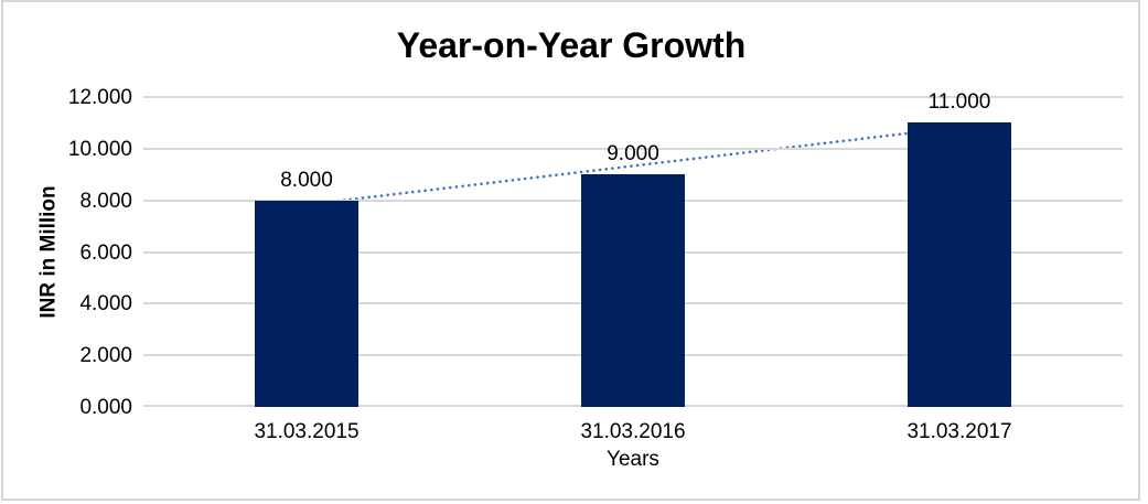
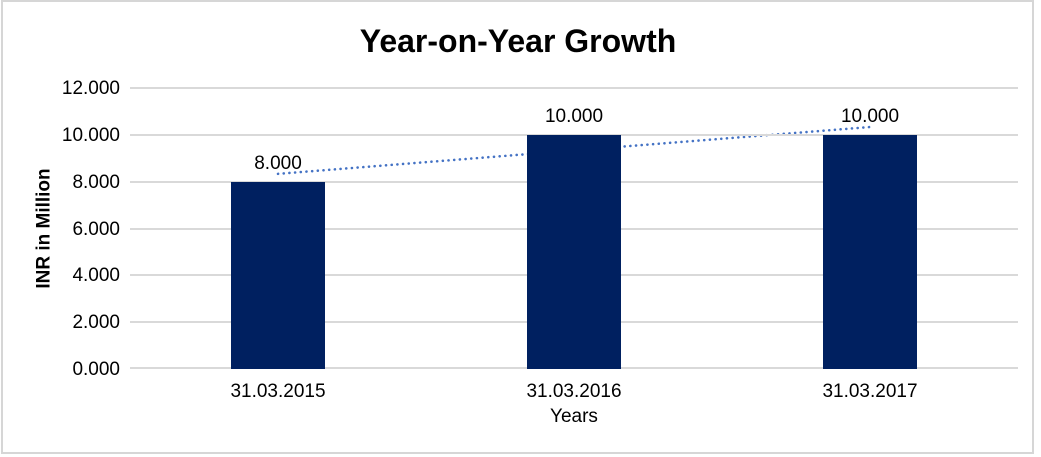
31.03.2016: 9.000 -> 10.000
31.03.2017: 11.000 -> 10.000
